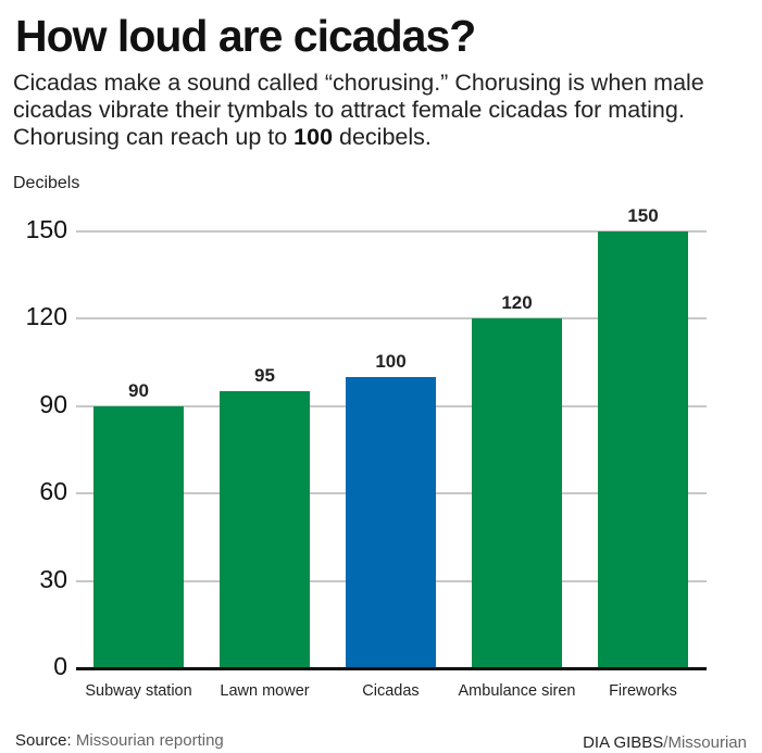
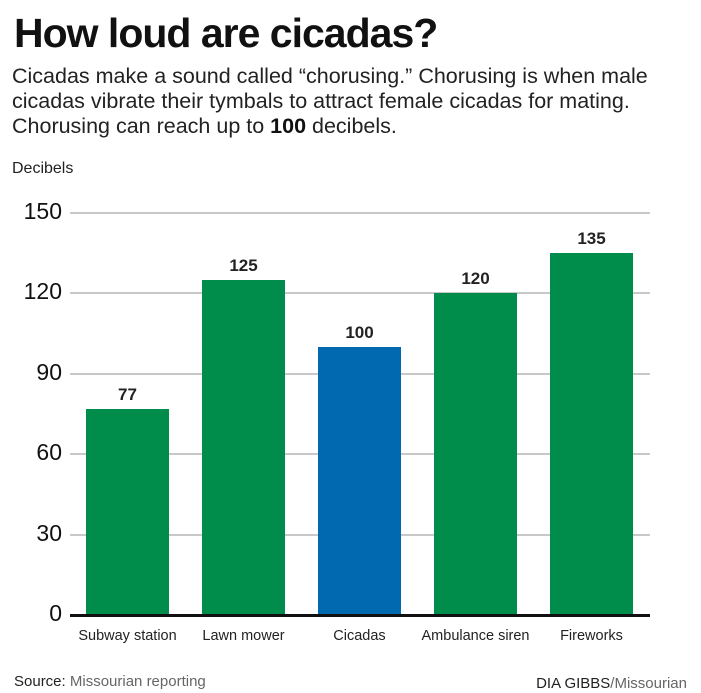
Subway station: 90 -> 77
Lawn mower: 95 -> 125
Fireworks: 150 -> 135
